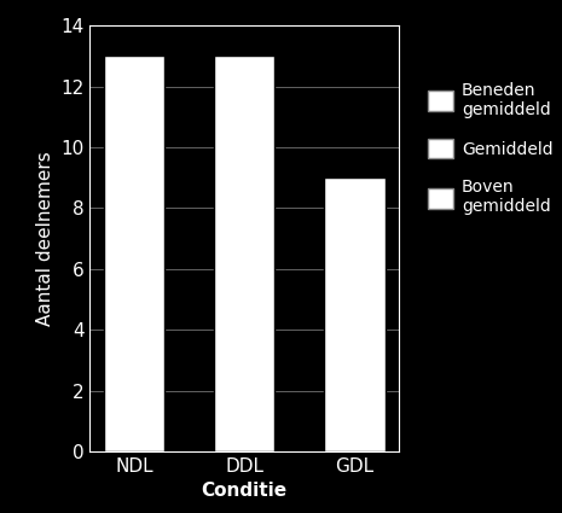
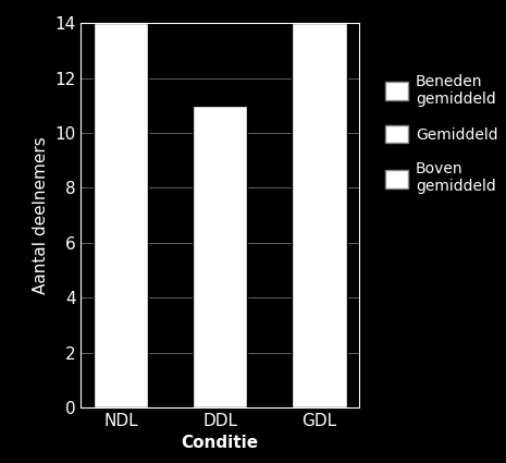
NDL: 13 -> 14
DDL: 13 -> 11
GDL: 9 -> 14
